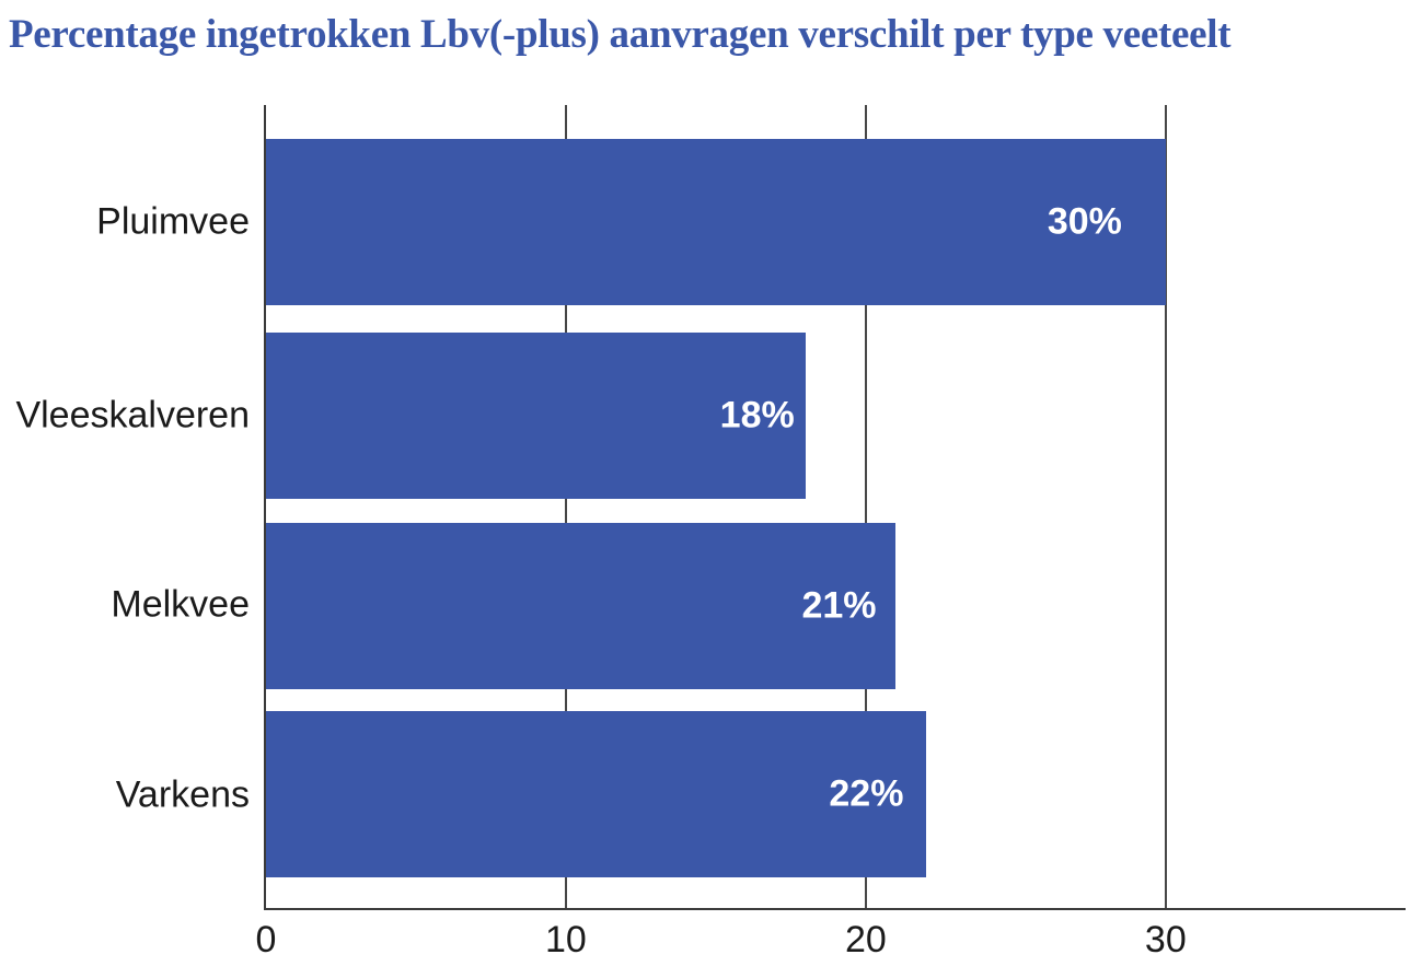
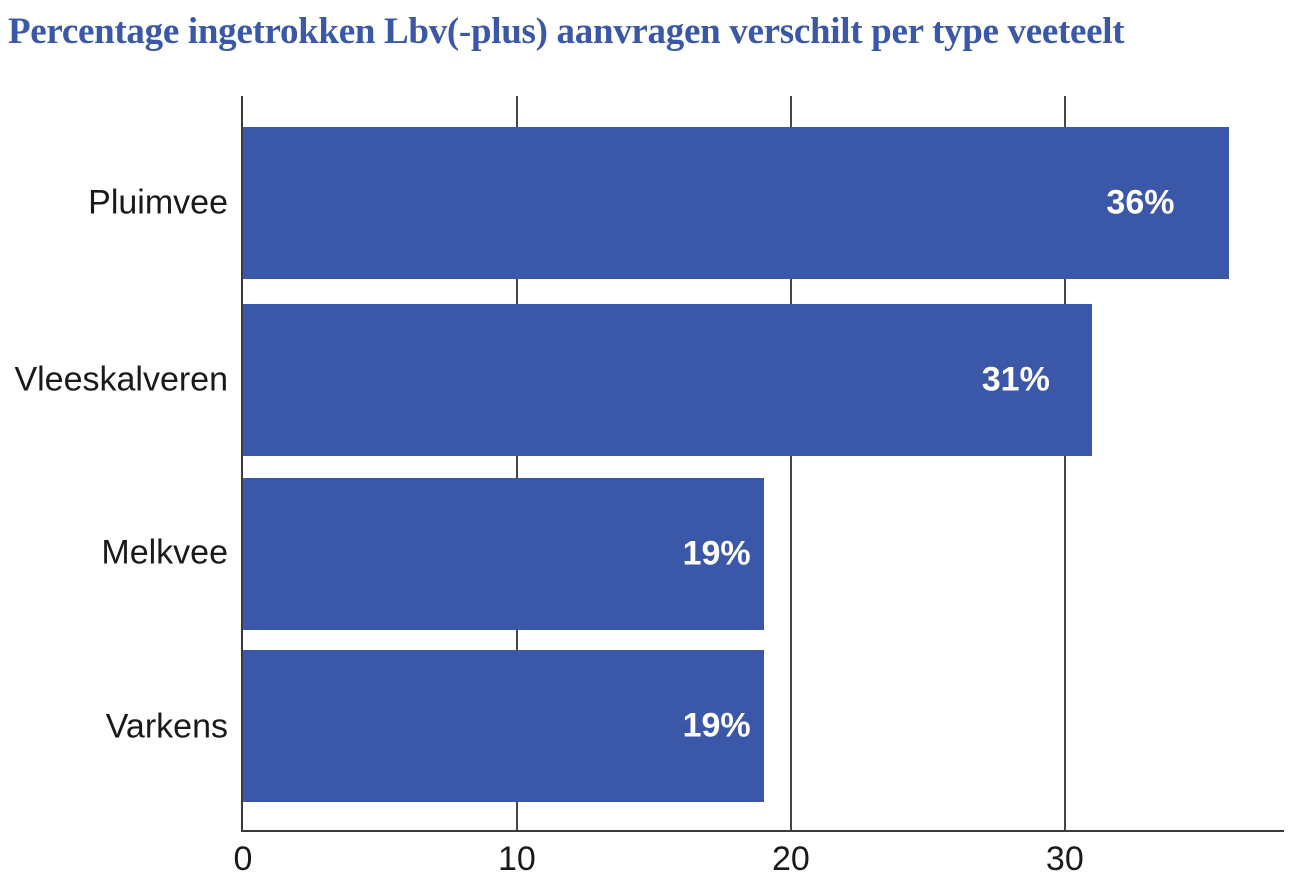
Pluimvee: 30% -> 36%
Vleeskalveren: 18% -> 31%
Melkvee: 21% -> 19%
Varkens: 22% -> 19%
